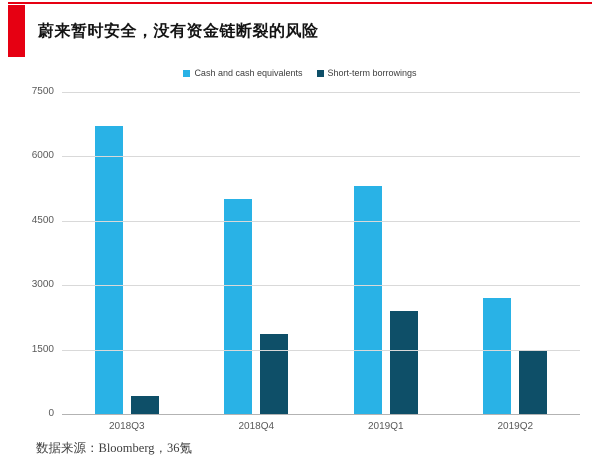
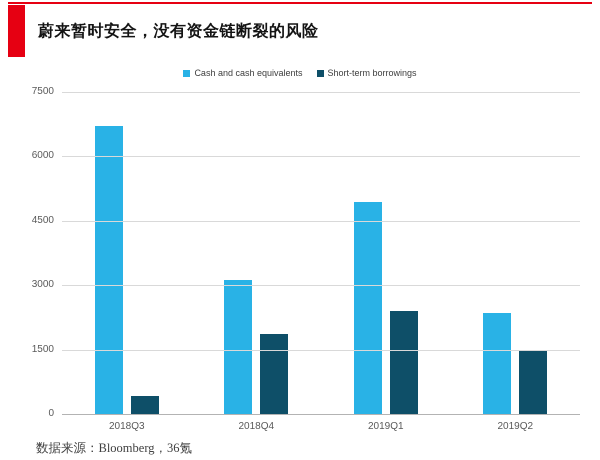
Cash and cash equivalents/2018Q4: 5000 -> 3100
Cash and cash equivalents/2019Q1: 5300 -> 4900
Cash and cash equivalents/2019Q2: 2700 -> 2400
